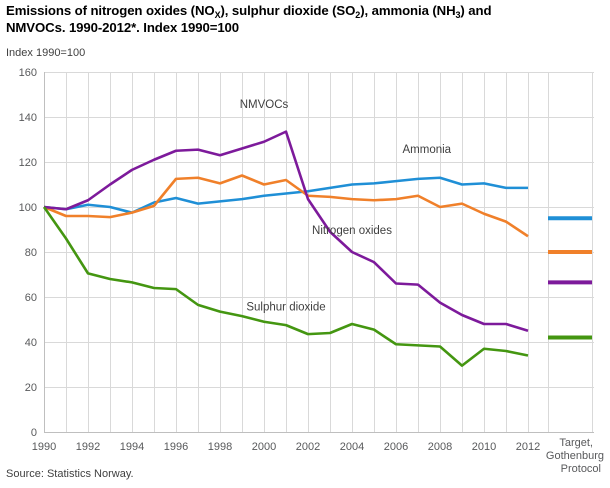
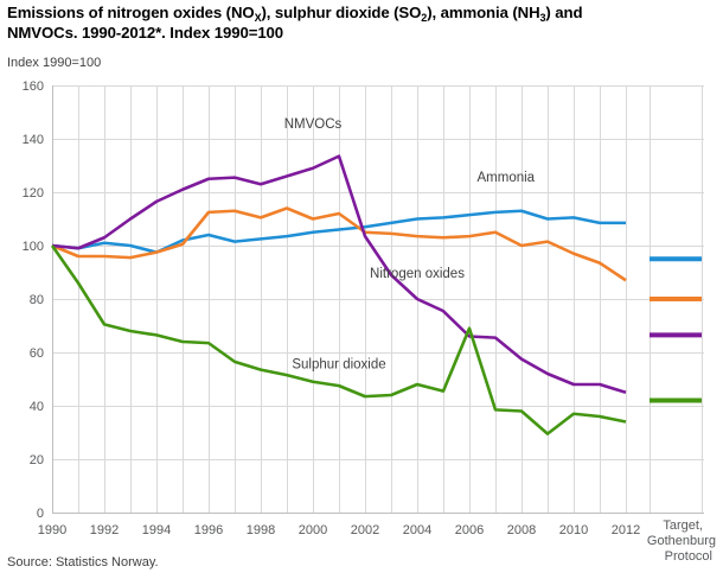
Sulphur dioxide/2006: 39 -> 69
